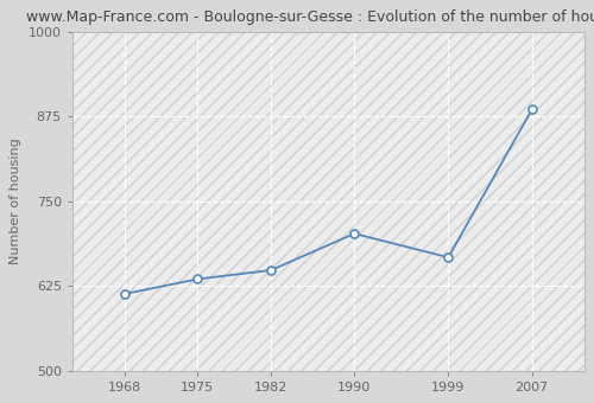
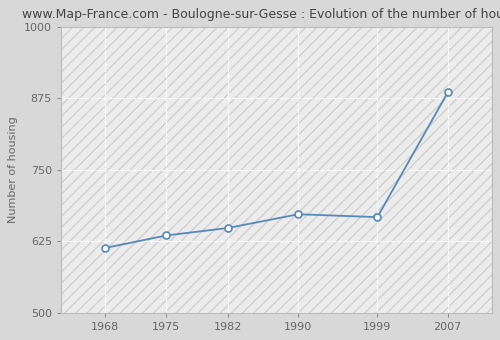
1990: 702 -> 672
